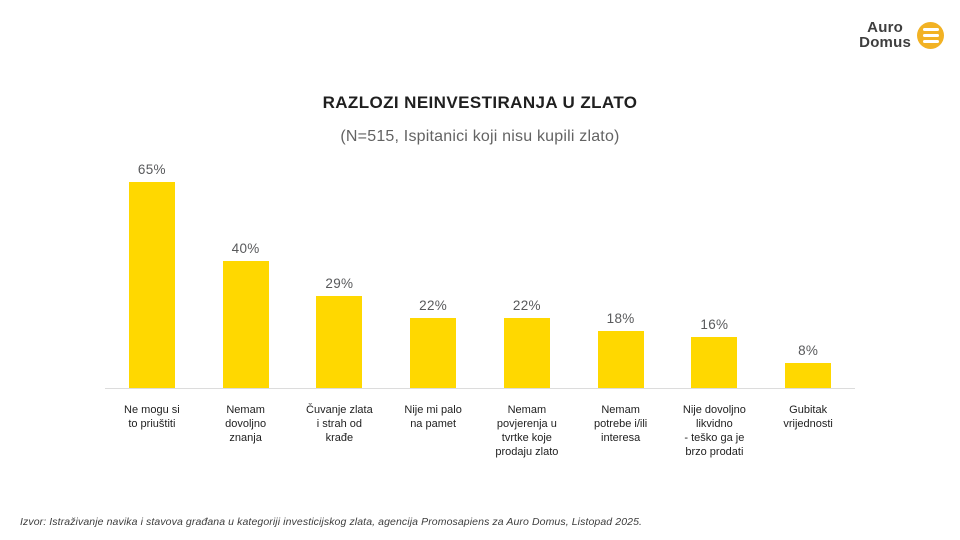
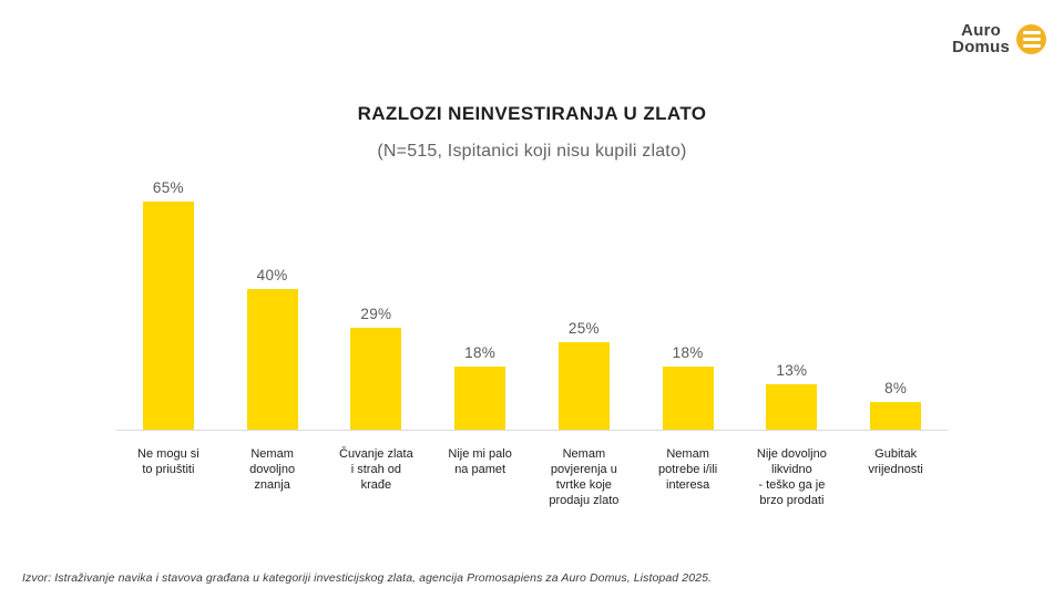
Nije mi palo na pamet: 22% -> 18%
Nemam povjerenja u tvrtke koje prodaju zlato: 22% -> 25%
Nije dovoljno likvidno - teško ga je brzo prodati: 16% -> 13%
